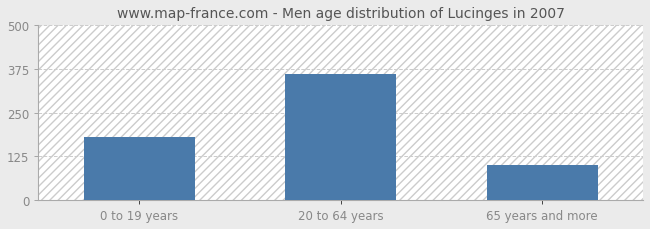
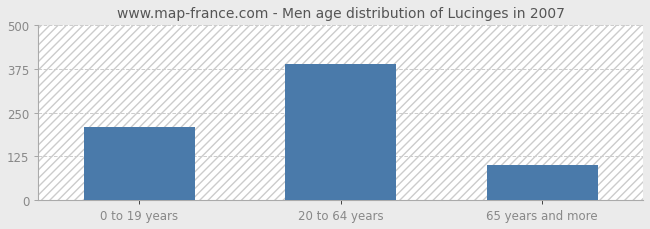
0 to 19 years: 180 -> 210
20 to 64 years: 360 -> 390
